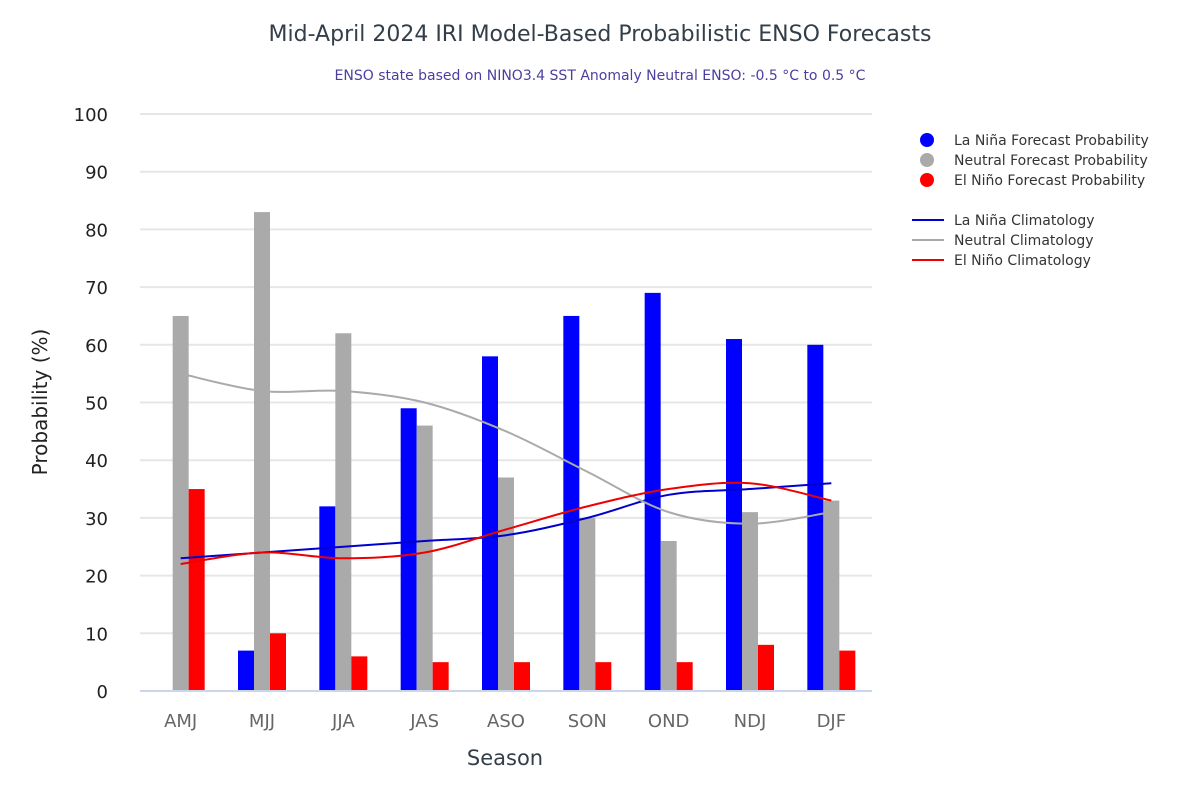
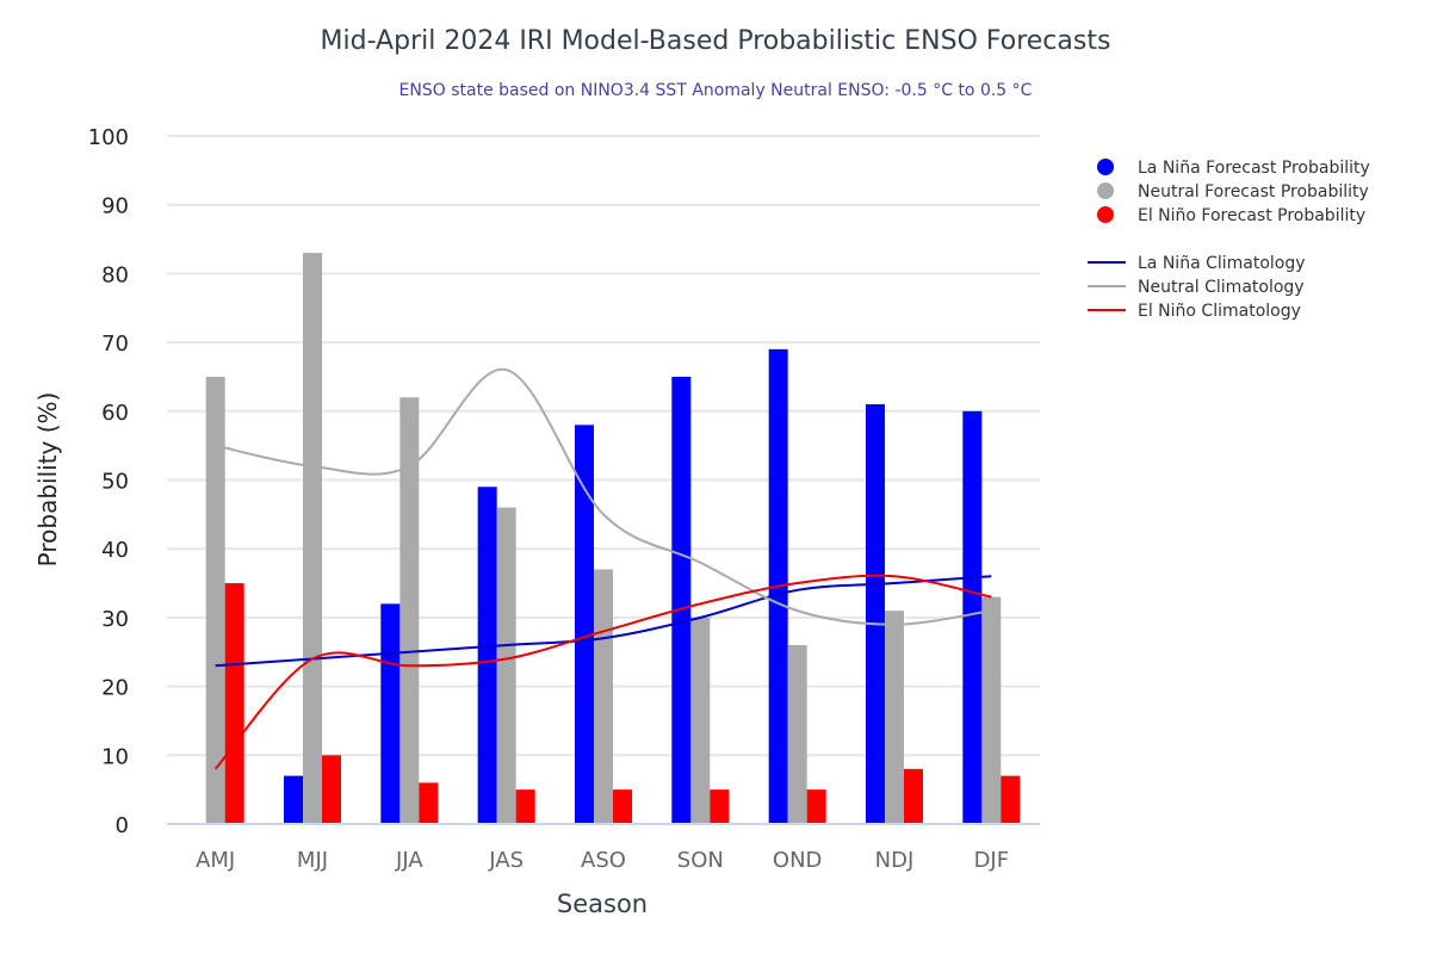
El Niño Climatology/AMJ: 22 -> 8
Neutral Climatology/JAS: 50 -> 66
